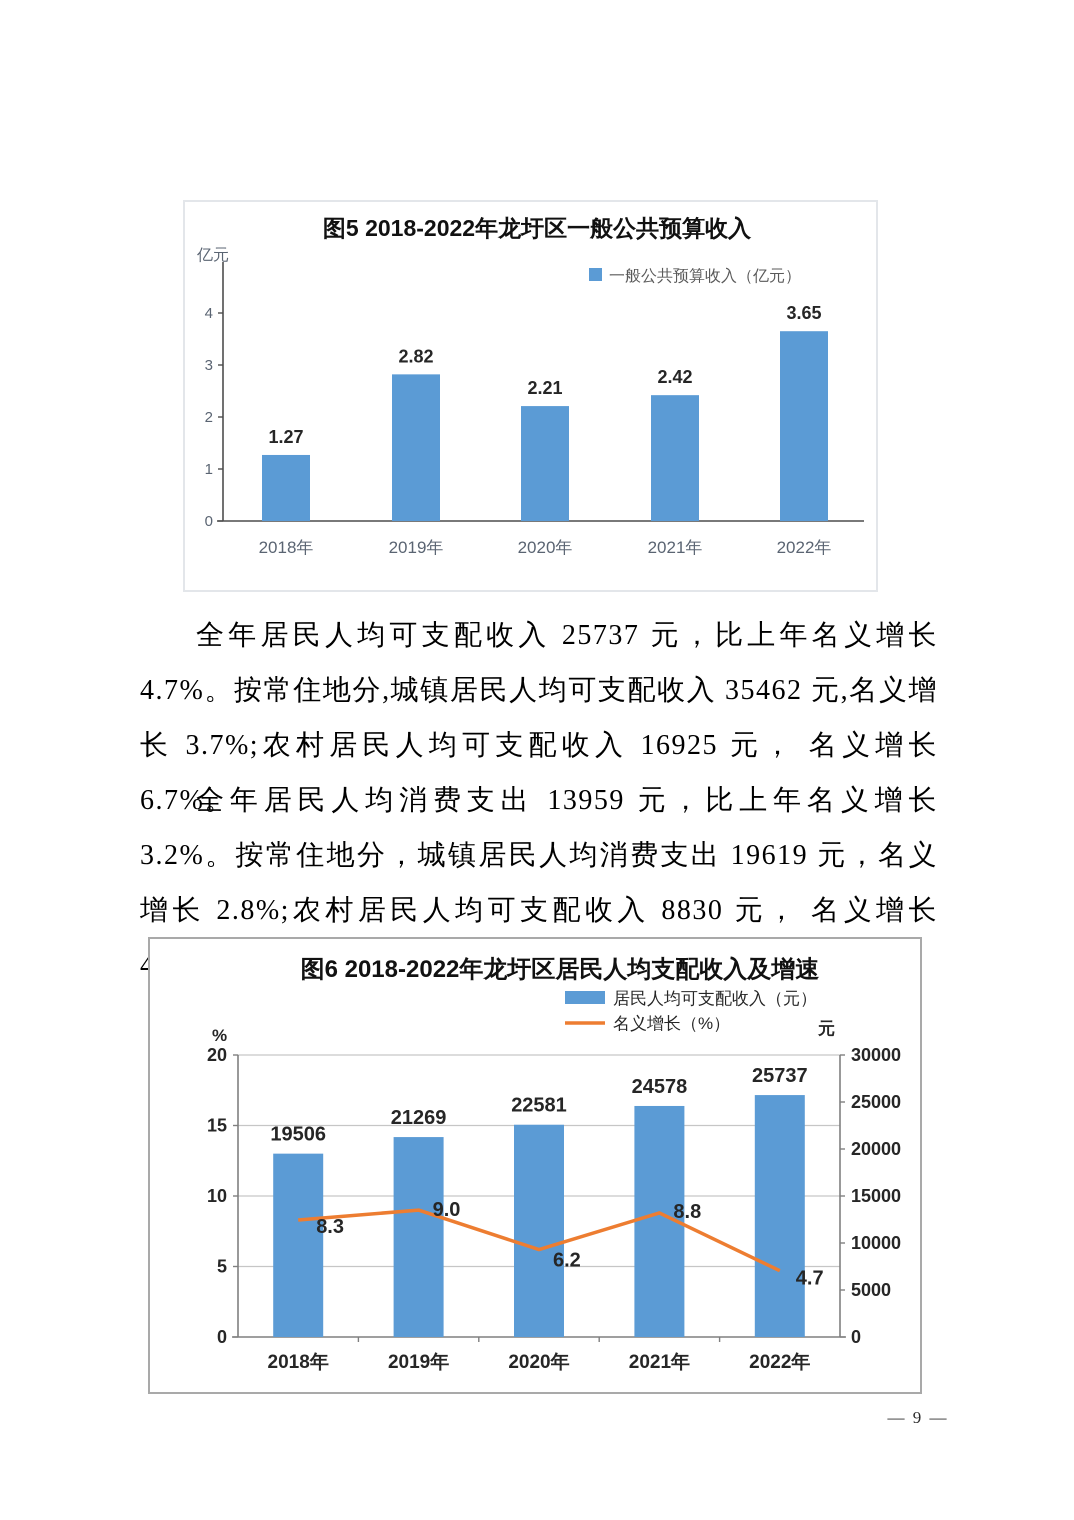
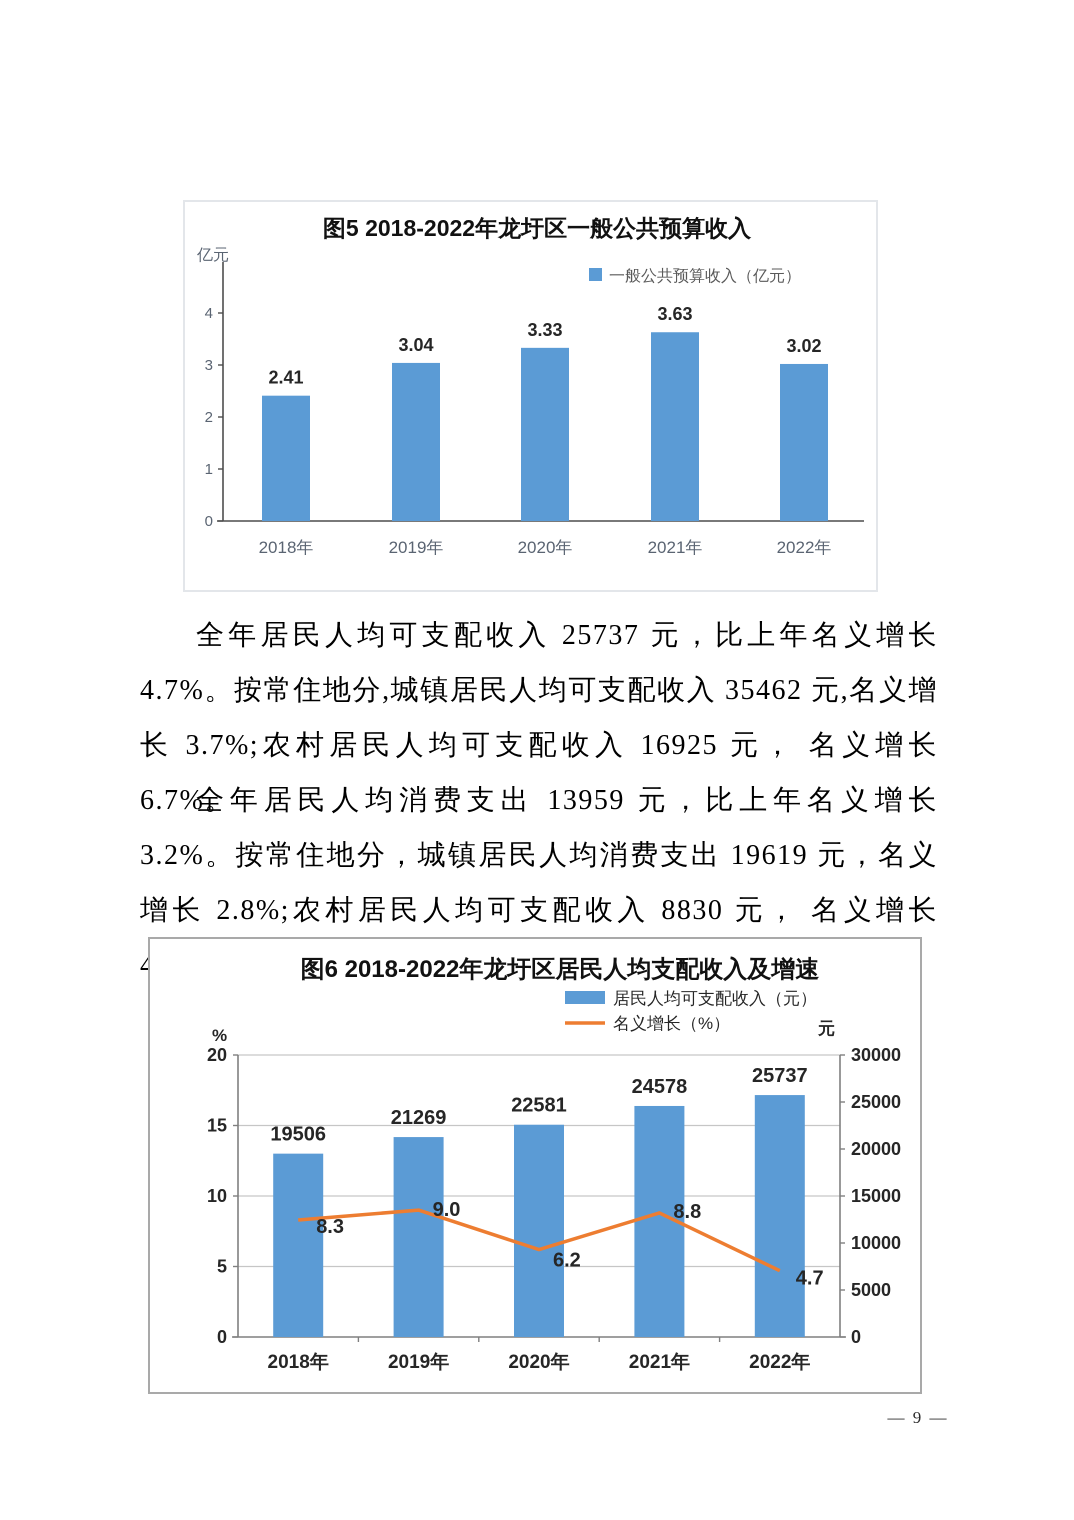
图5 2018-2022年龙圩区一般公共预算收入/2018年: 1.27 -> 2.41
图5 2018-2022年龙圩区一般公共预算收入/2019年: 2.82 -> 3.04
图5 2018-2022年龙圩区一般公共预算收入/2020年: 2.21 -> 3.33
图5 2018-2022年龙圩区一般公共预算收入/2021年: 2.42 -> 3.63
图5 2018-2022年龙圩区一般公共预算收入/2022年: 3.65 -> 3.02
